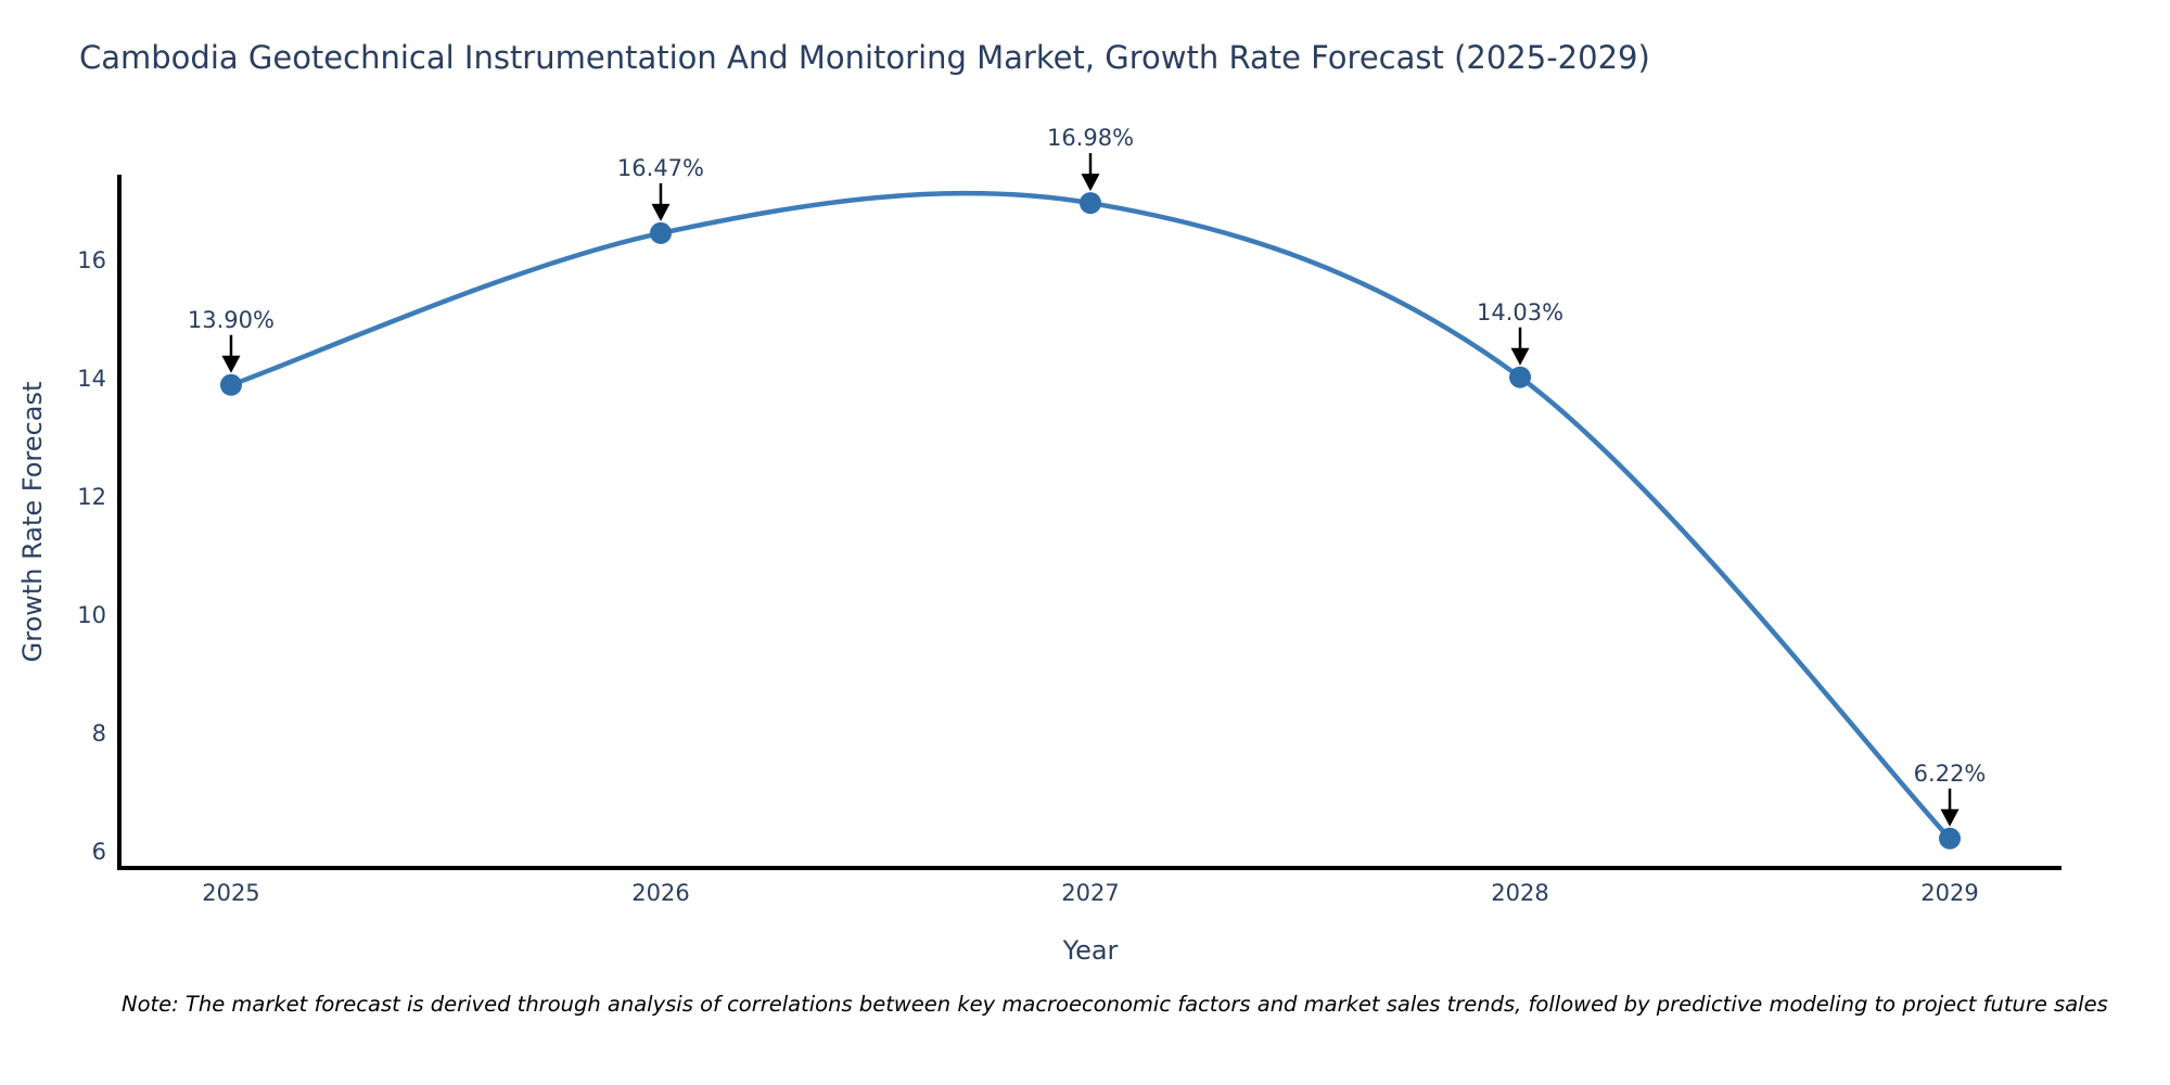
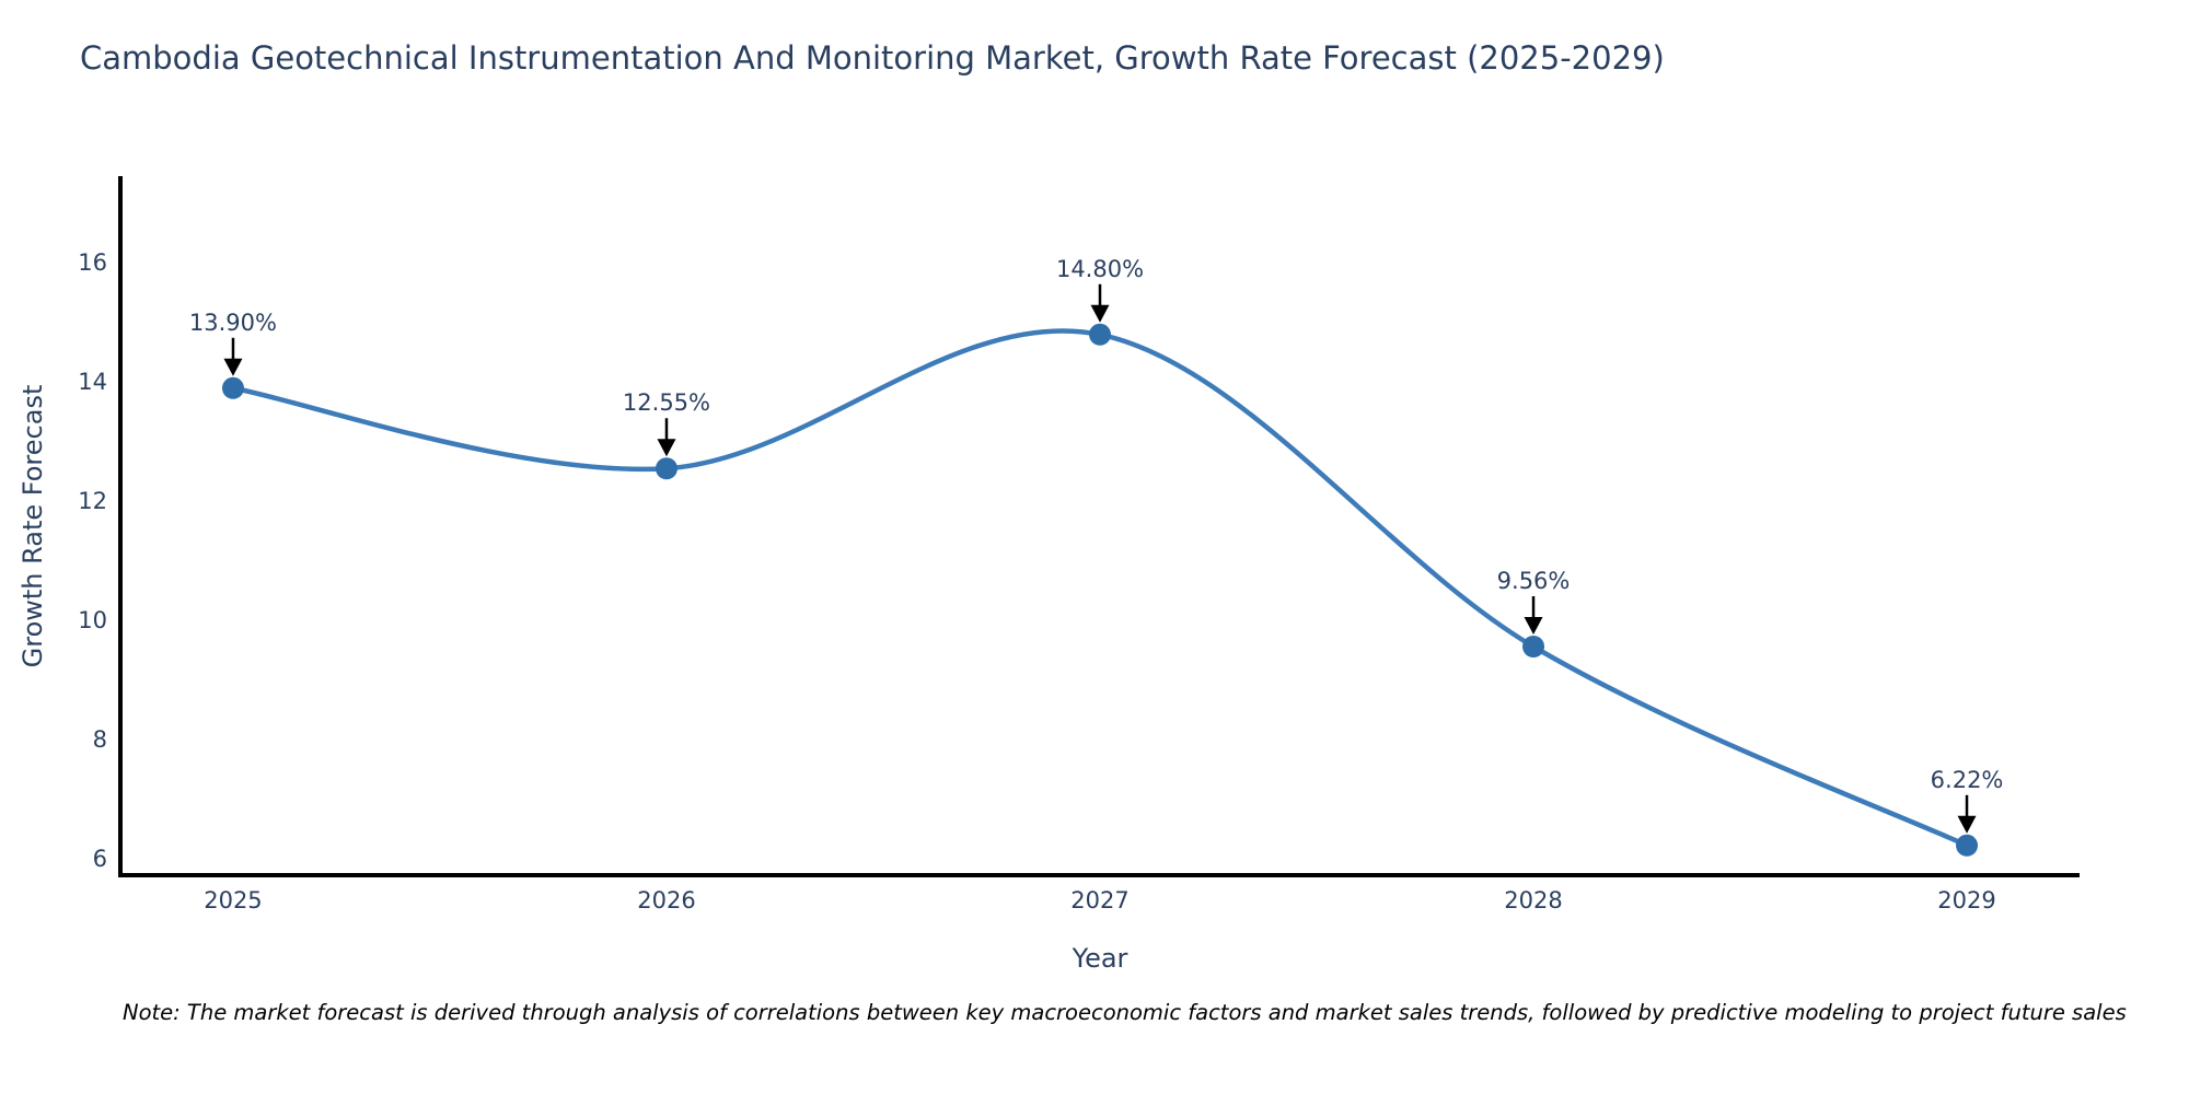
2026: 16.47% -> 12.55%
2027: 16.98% -> 14.80%
2028: 14.03% -> 9.56%
